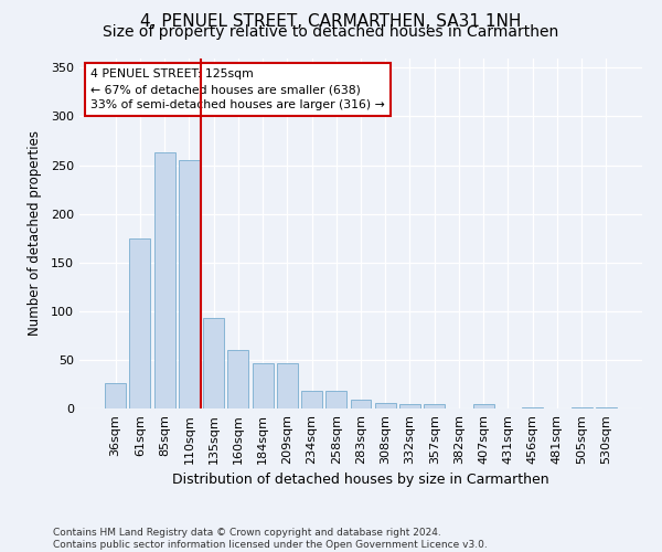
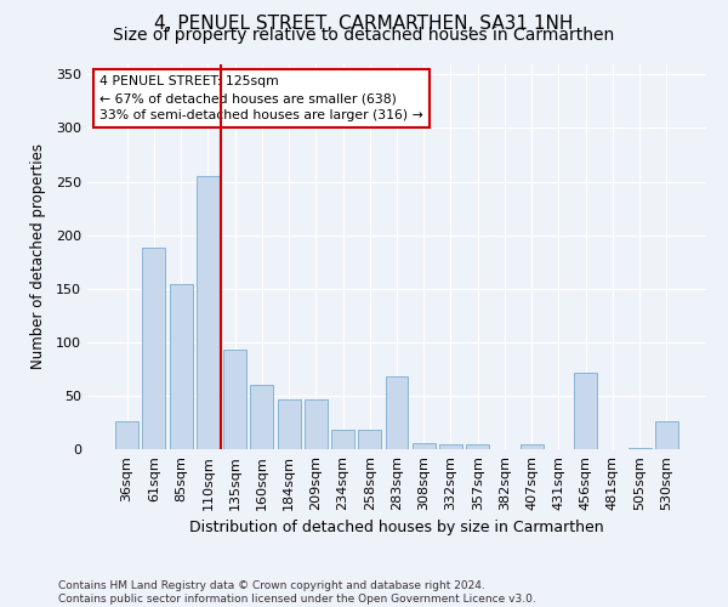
61sqm: 175 -> 188
85sqm: 263 -> 154
283sqm: 9 -> 68
456sqm: 1 -> 72
530sqm: 1 -> 26
